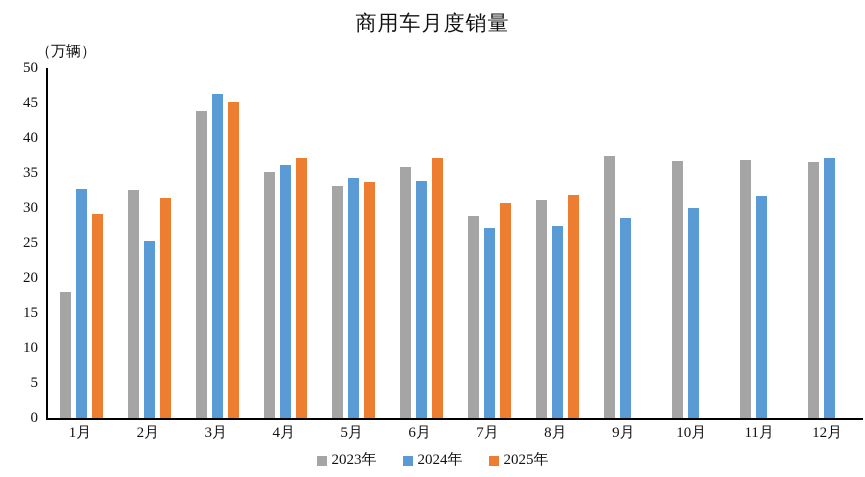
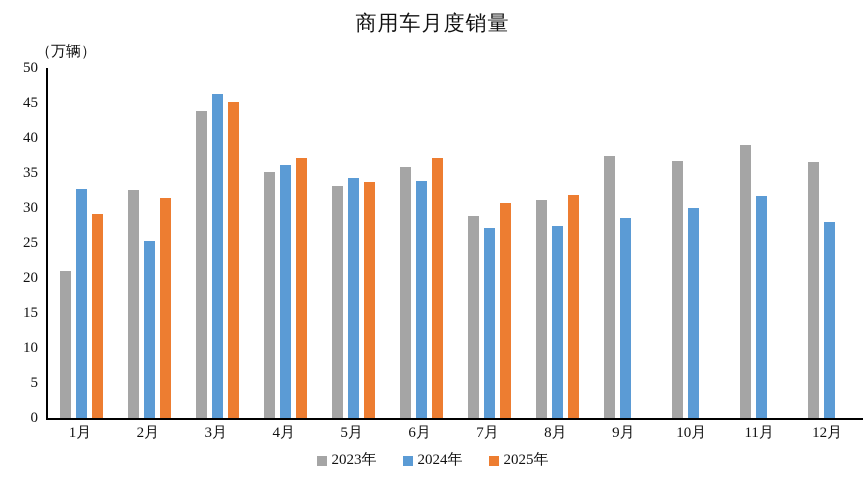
2023年/1月: 18 -> 21
2023年/11月: 37 -> 39
2024年/12月: 37 -> 28
